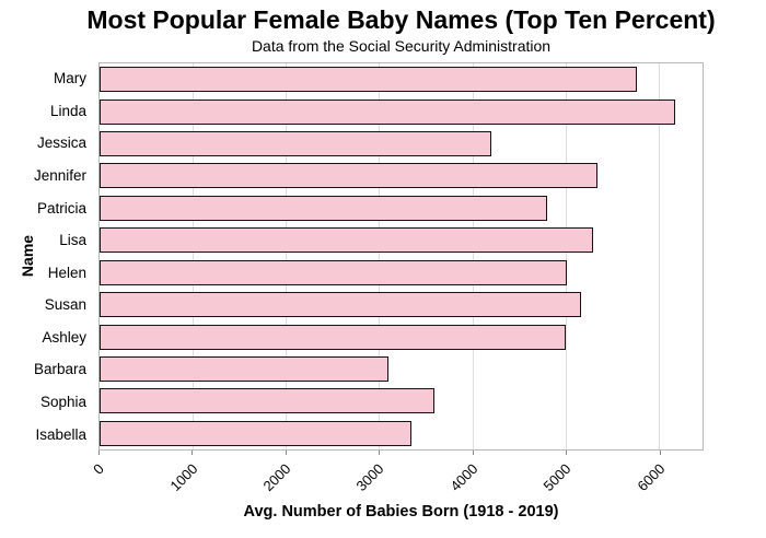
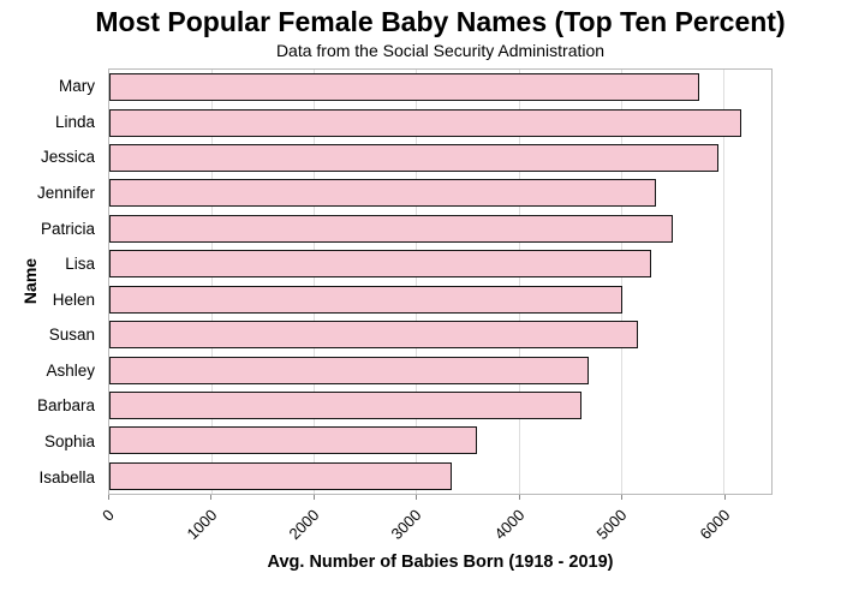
Jessica: 4200 -> 6000
Patricia: 4800 -> 5500
Ashley: 5000 -> 4700
Barbara: 3100 -> 4600
